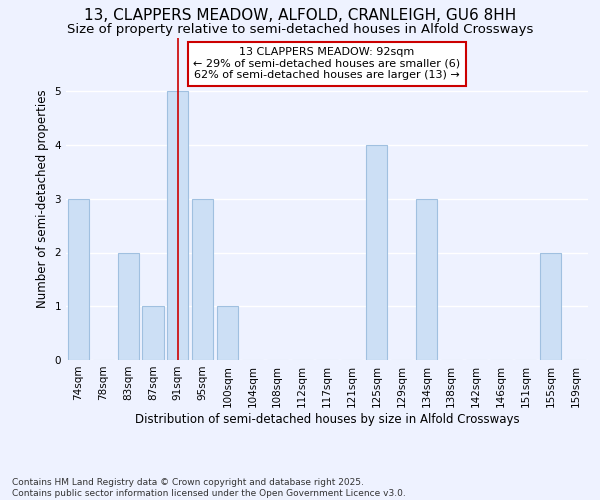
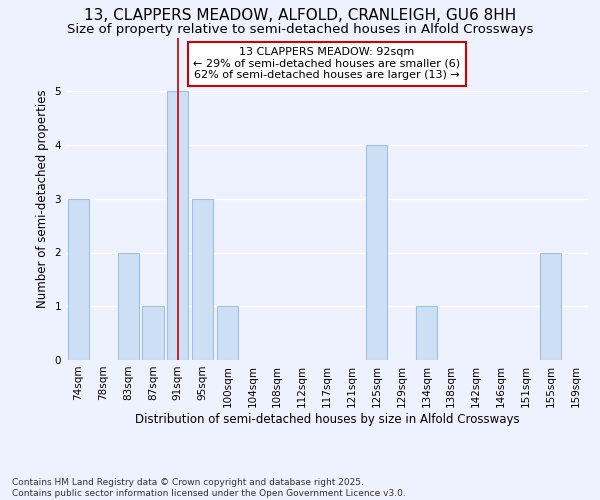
134sqm: 3 -> 1
